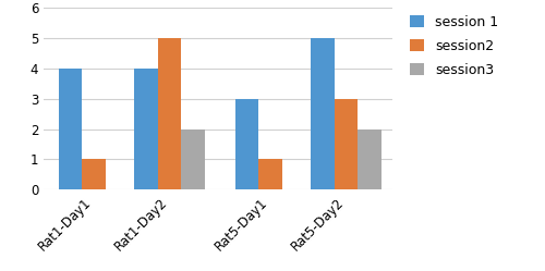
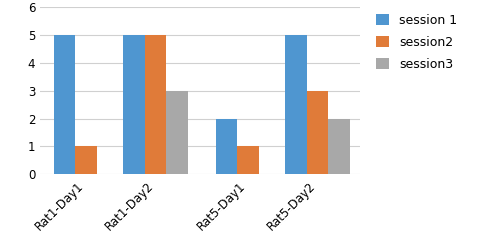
session 1/Rat1-Day1: 4 -> 5
session 1/Rat1-Day2: 4 -> 5
session3/Rat1-Day2: 2 -> 3
session 1/Rat5-Day1: 3 -> 2
